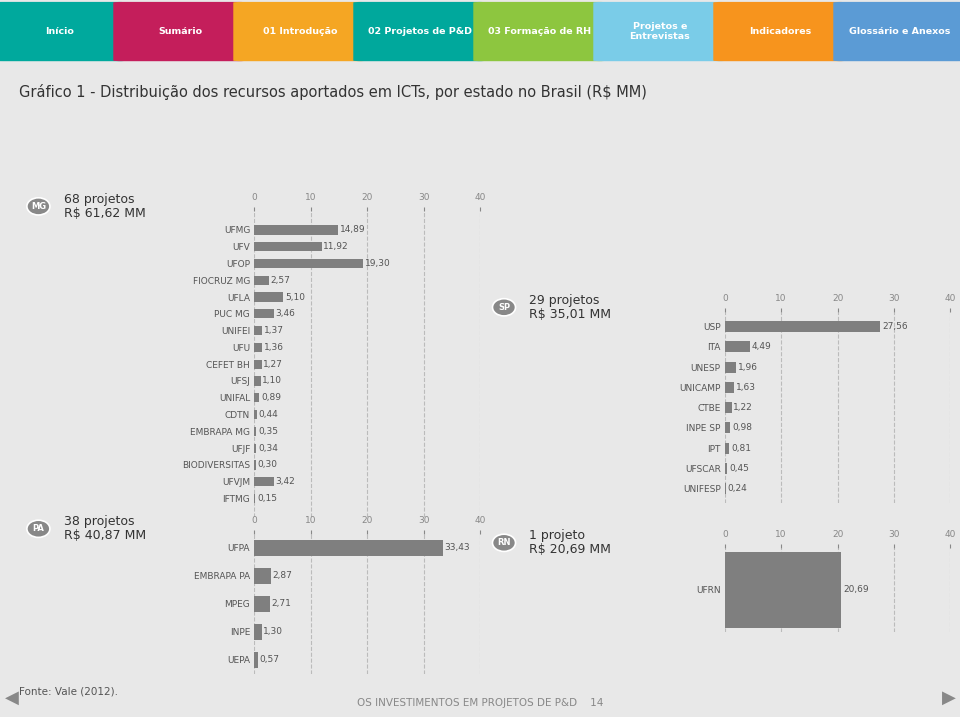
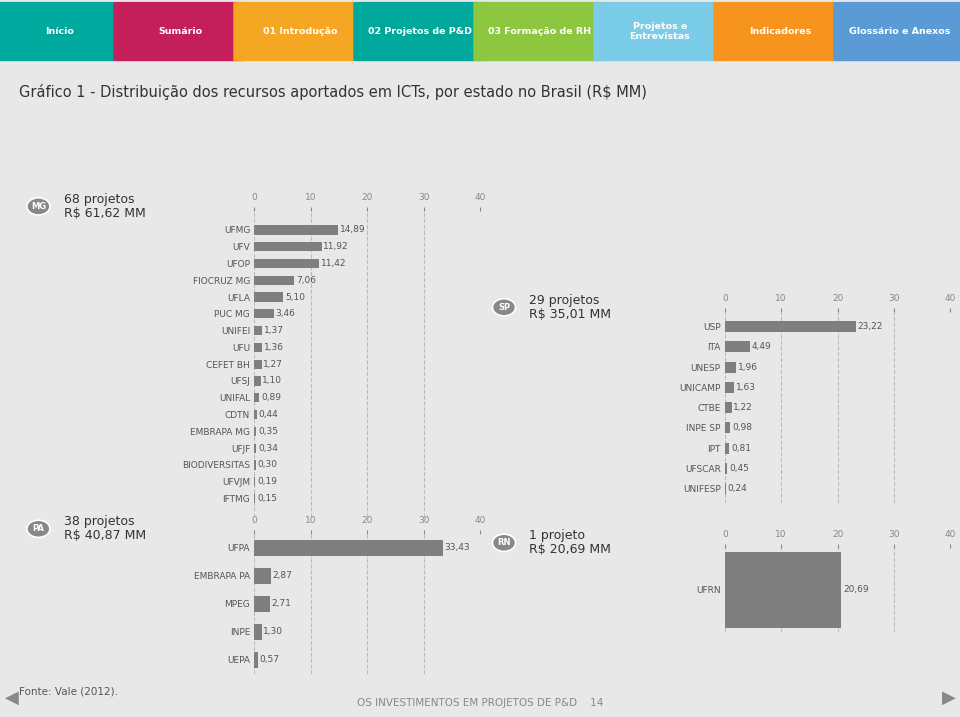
UFOP: 19,30 -> 11,42
FIOCRUZ MG: 2,57 -> 7,06
UFVJM: 3,42 -> 0,19
USP: 27,56 -> 23,22
